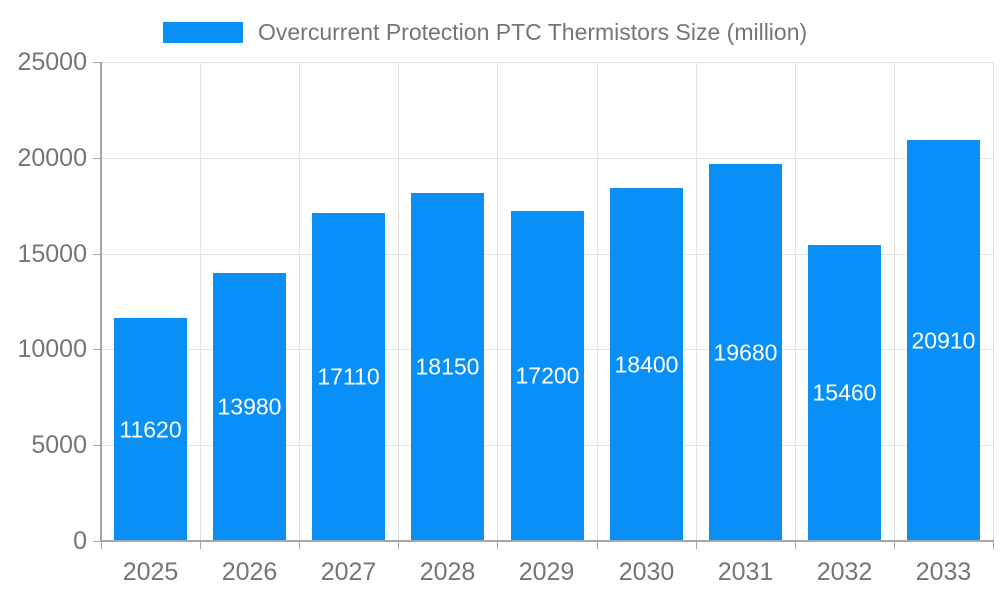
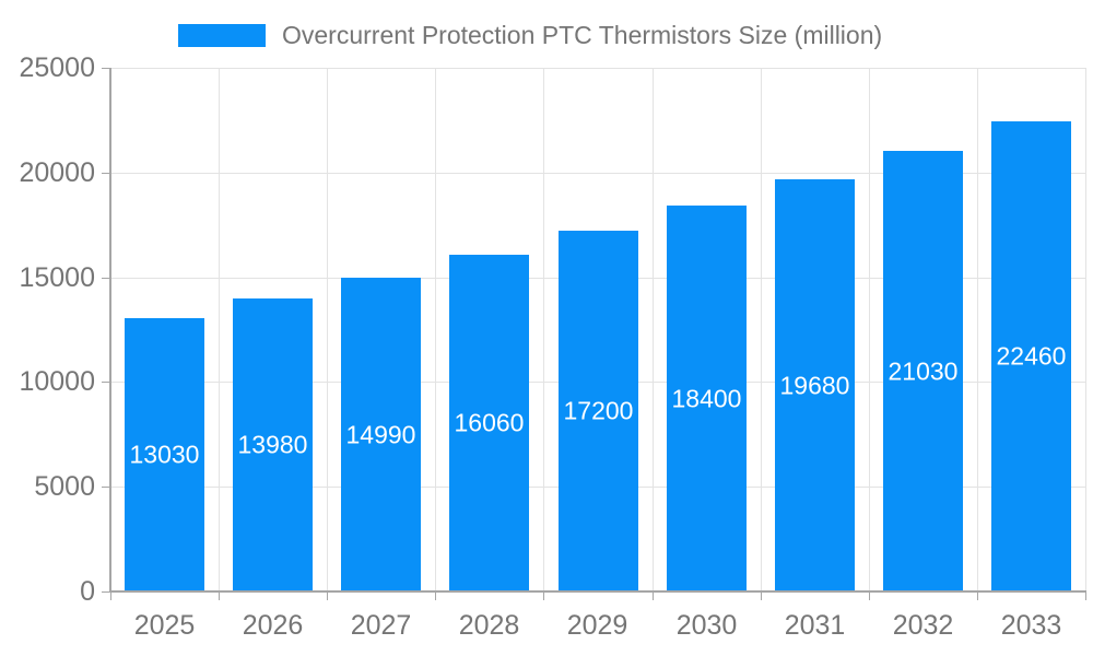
2025: 11620 -> 13030
2027: 17110 -> 14990
2028: 18150 -> 16060
2032: 15460 -> 21030
2033: 20910 -> 22460
